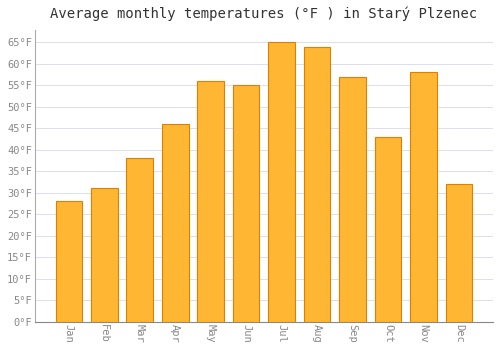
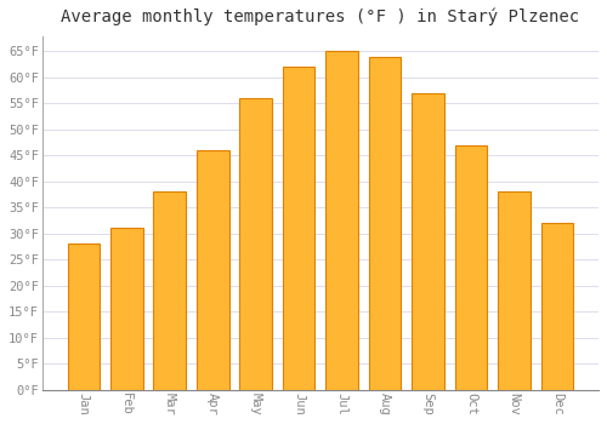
Jun: 55°F -> 62°F
Oct: 43°F -> 47°F
Nov: 58°F -> 38°F
